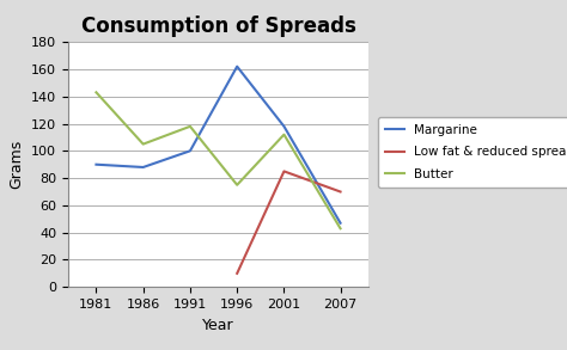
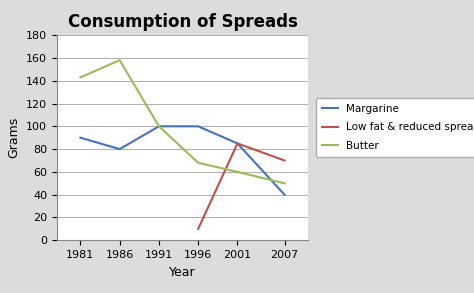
Margarine/1986: 88 -> 80
Butter/1986: 105 -> 158
Butter/1991: 118 -> 100
Margarine/1996: 162 -> 100
Butter/1996: 75 -> 68
Margarine/2001: 118 -> 85
Butter/2001: 112 -> 60
Margarine/2007: 47 -> 40
Butter/2007: 43 -> 50
